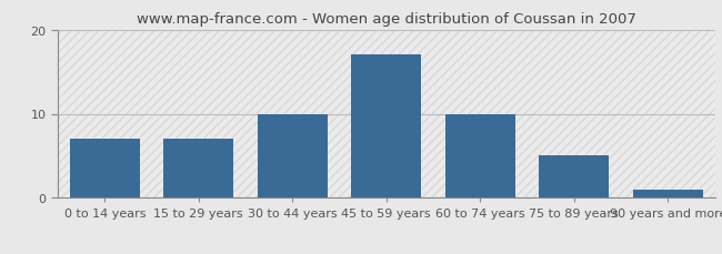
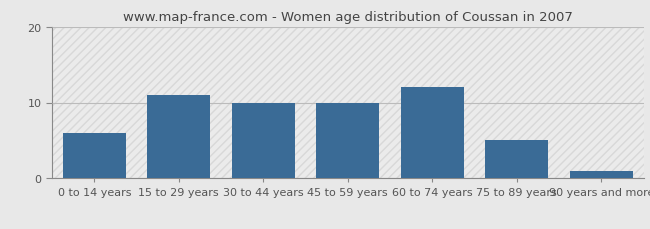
0 to 14 years: 7 -> 6
15 to 29 years: 7 -> 11
45 to 59 years: 17 -> 10
60 to 74 years: 10 -> 12
